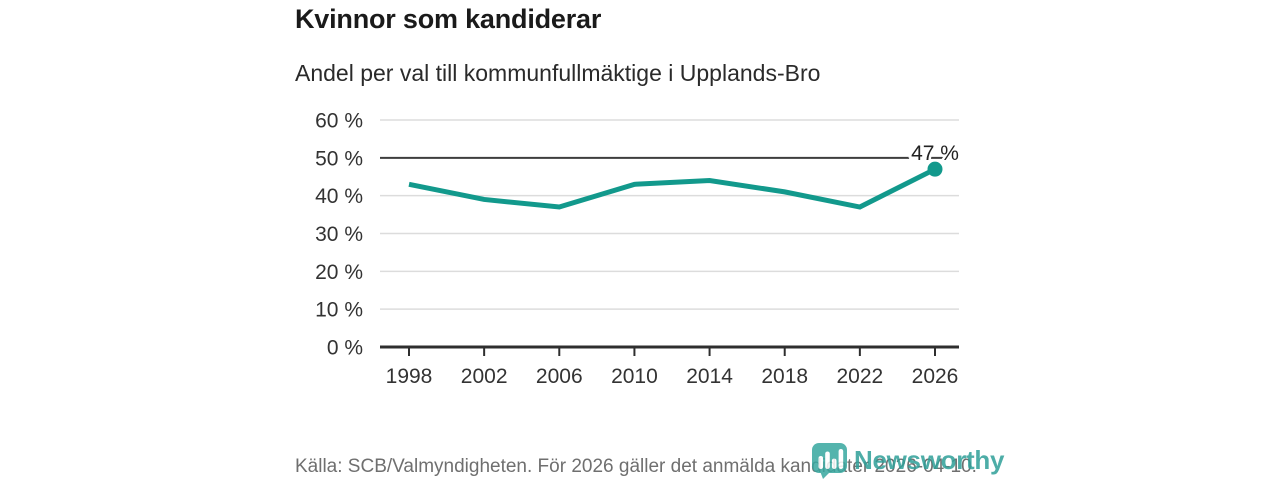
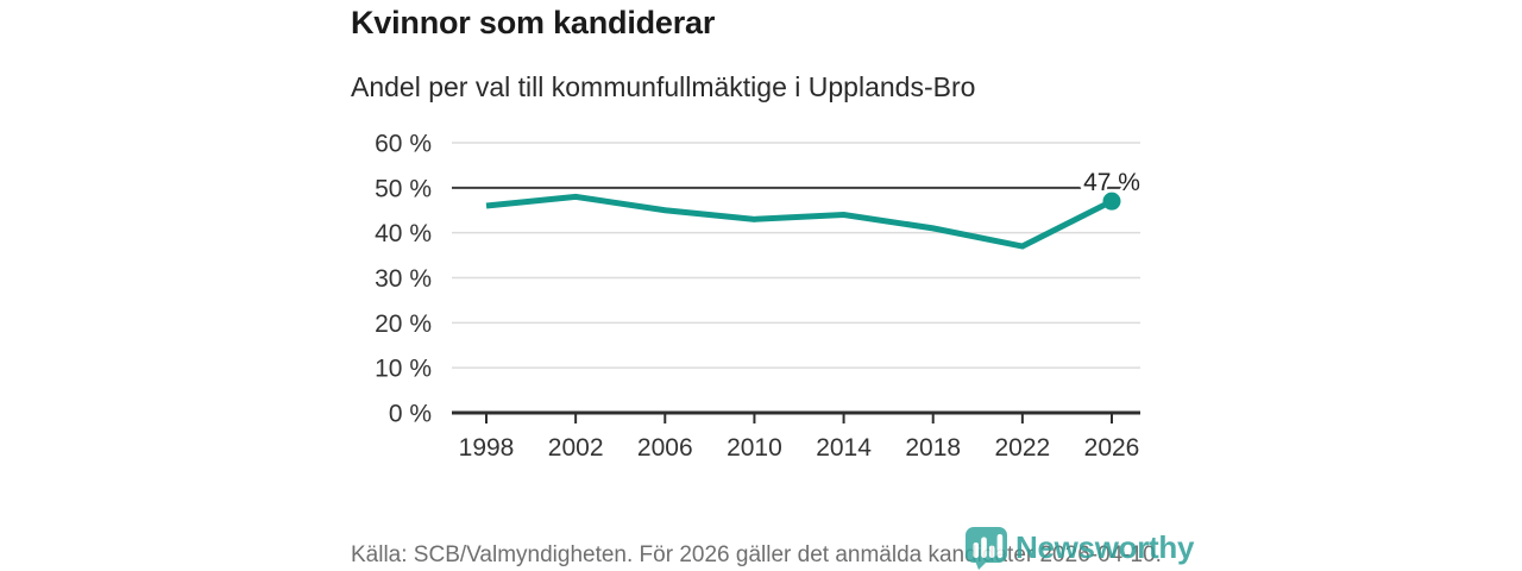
1998: 43% -> 46%
2002: 39% -> 48%
2006: 37% -> 45%
